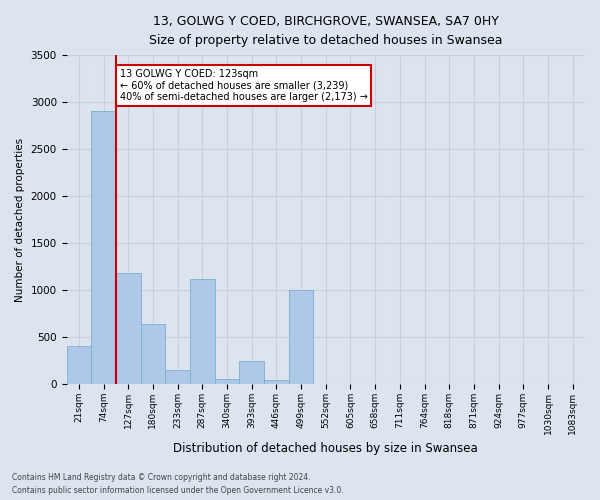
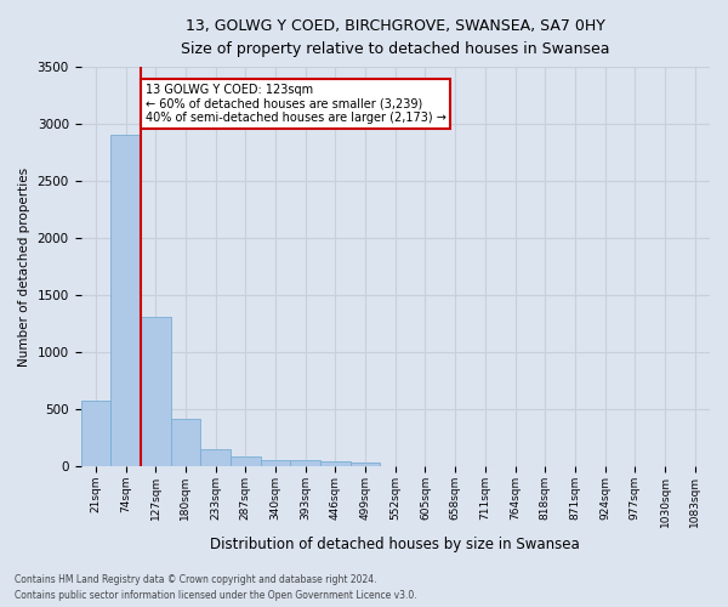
21sqm: 400 -> 570
127sqm: 1180 -> 1310
180sqm: 640 -> 410
287sqm: 1120 -> 80
393sqm: 240 -> 50
499sqm: 1000 -> 40
